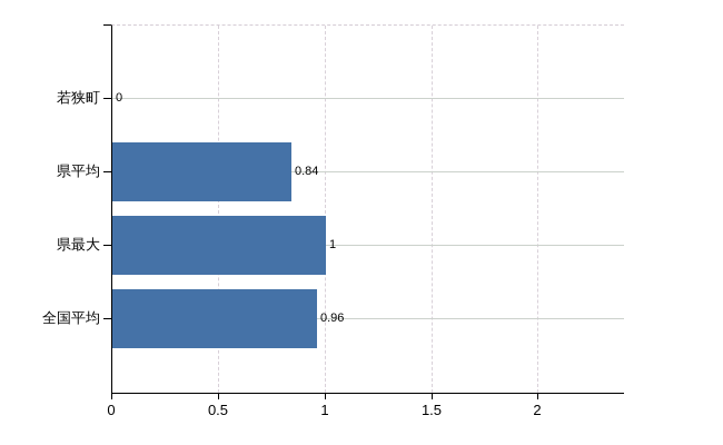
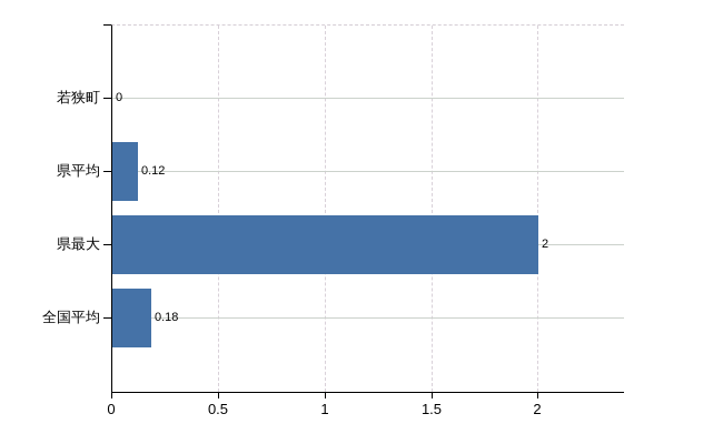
県平均: 0.84 -> 0.12
県最大: 1 -> 2
全国平均: 0.96 -> 0.18
